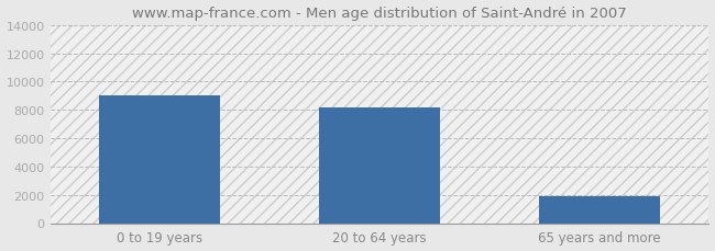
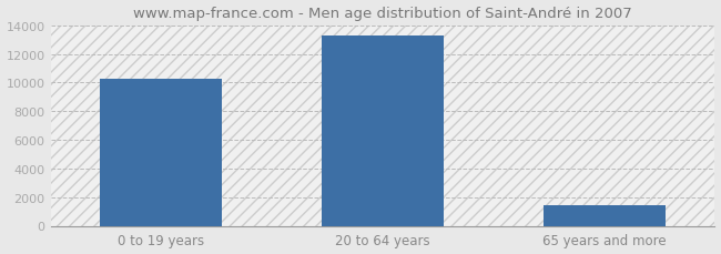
0 to 19 years: 9000 -> 10200
20 to 64 years: 8200 -> 13300
65 years and more: 1900 -> 1400
